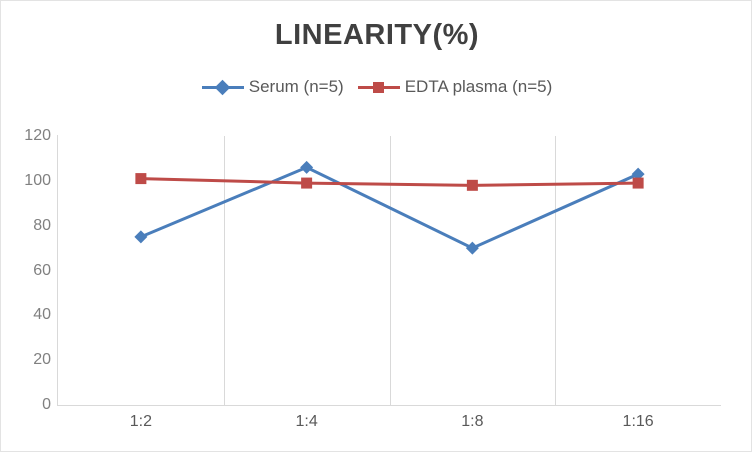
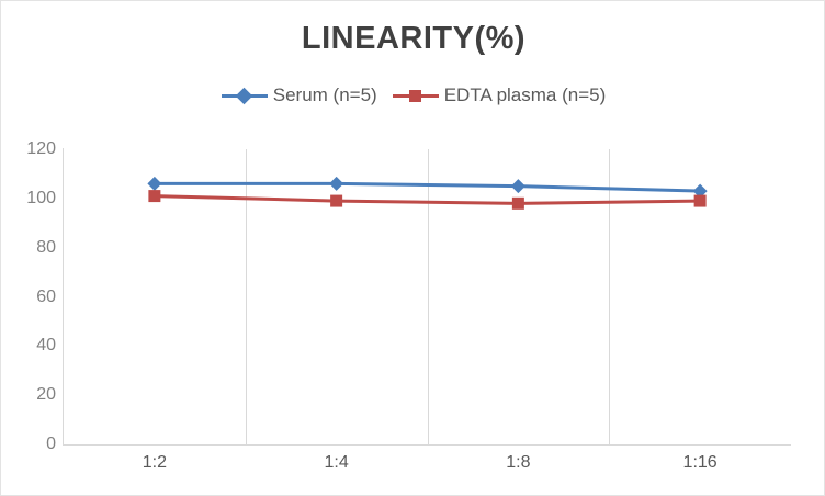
Serum (n=5)/1:2: 75 -> 106
Serum (n=5)/1:8: 70 -> 105
